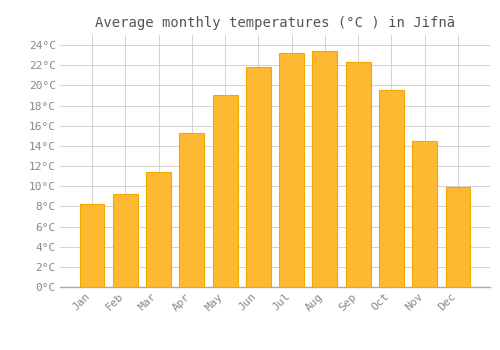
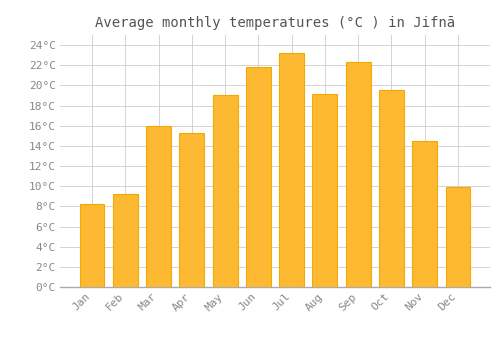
Mar: 11.4°C -> 16.0°C
Aug: 23.4°C -> 19.1°C
